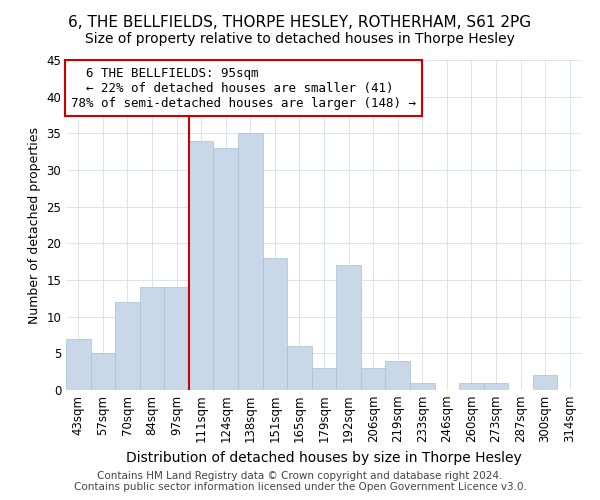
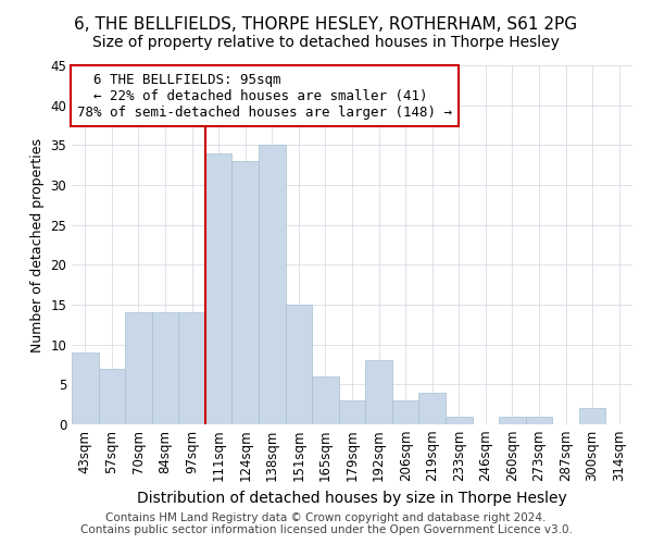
43sqm: 7 -> 9
57sqm: 5 -> 7
70sqm: 12 -> 14
151sqm: 18 -> 15
192sqm: 17 -> 8
